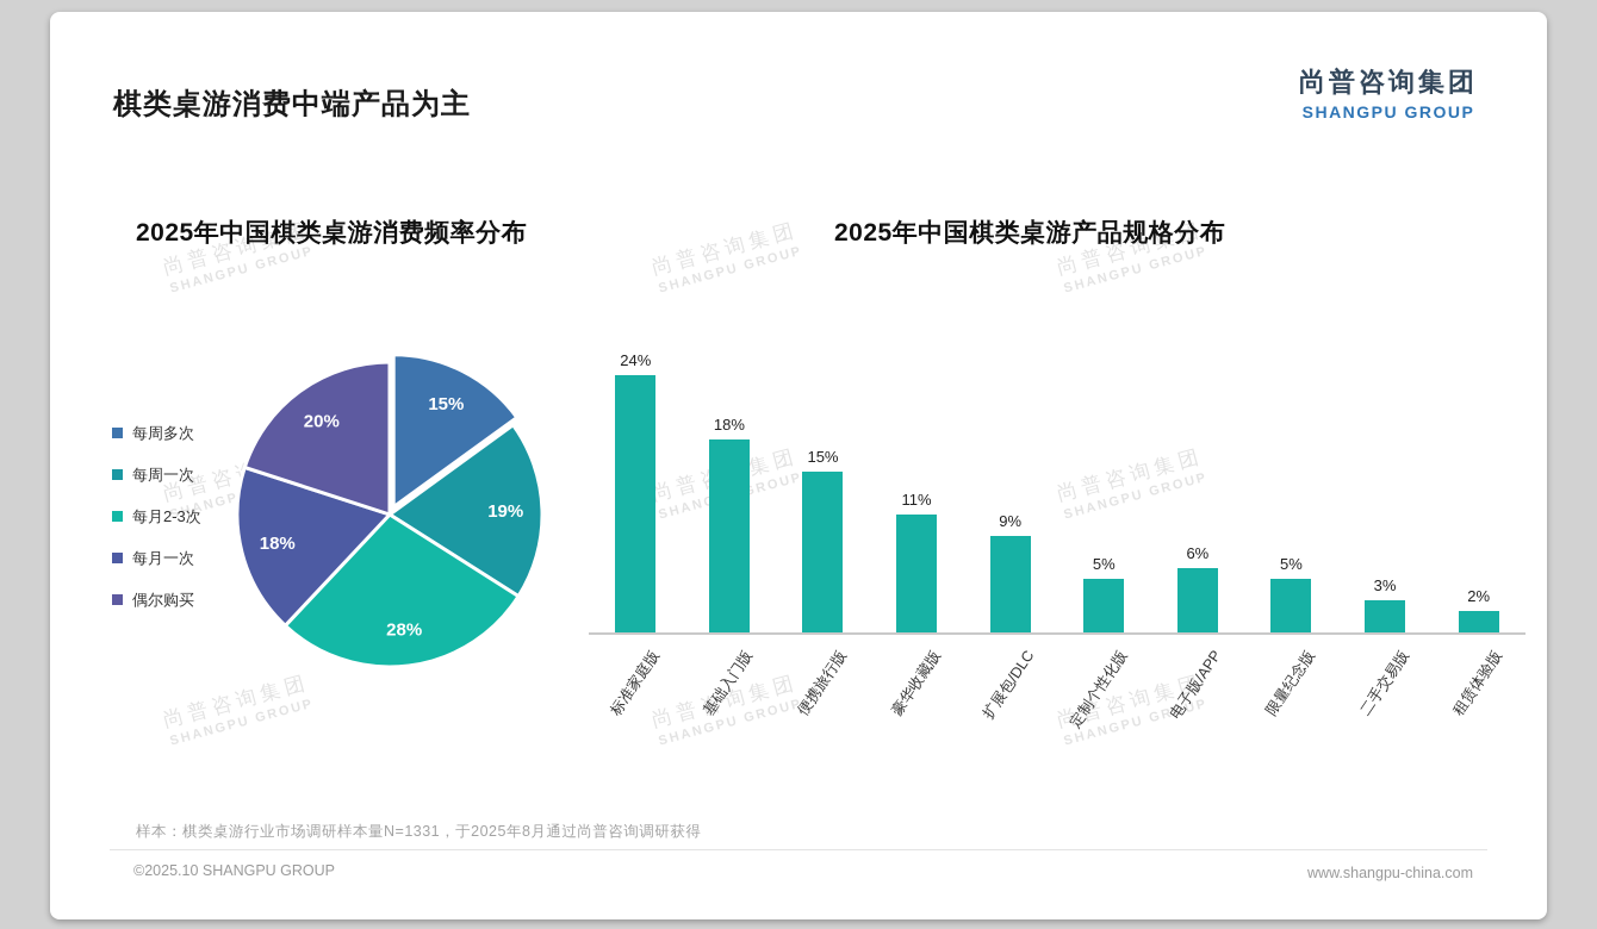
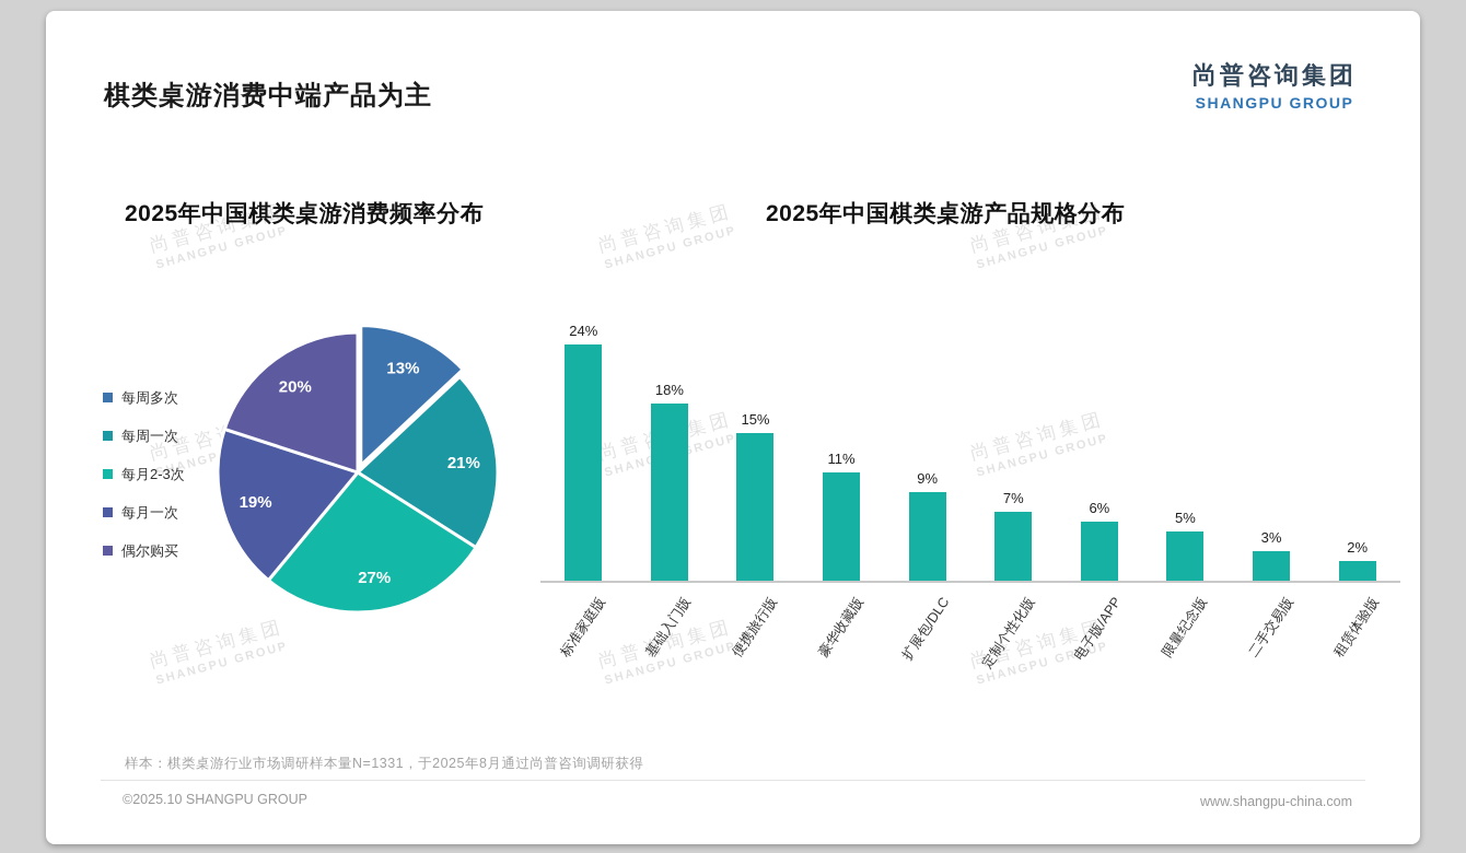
2025年中国棋类桌游消费频率分布/每周多次: 15% -> 13%
2025年中国棋类桌游消费频率分布/每周一次: 19% -> 21%
2025年中国棋类桌游消费频率分布/每月2-3次: 28% -> 27%
2025年中国棋类桌游消费频率分布/每月一次: 18% -> 19%
2025年中国棋类桌游产品规格分布/定制个性化版: 5% -> 7%
